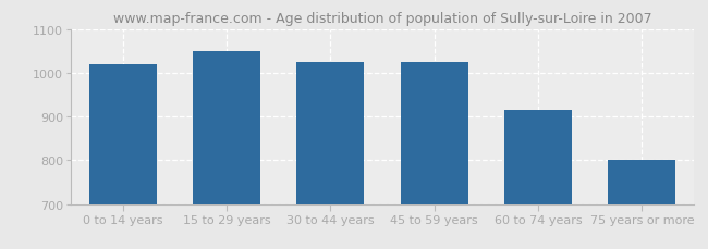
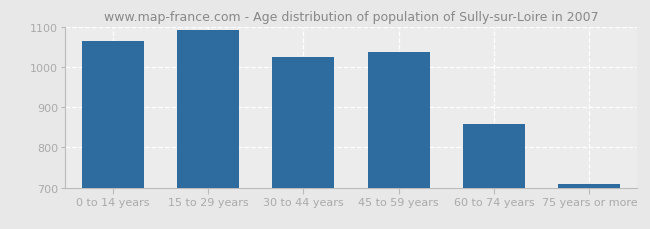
0 to 14 years: 1020 -> 1065
15 to 29 years: 1050 -> 1092
45 to 59 years: 1025 -> 1038
60 to 74 years: 915 -> 858
75 years or more: 800 -> 708
